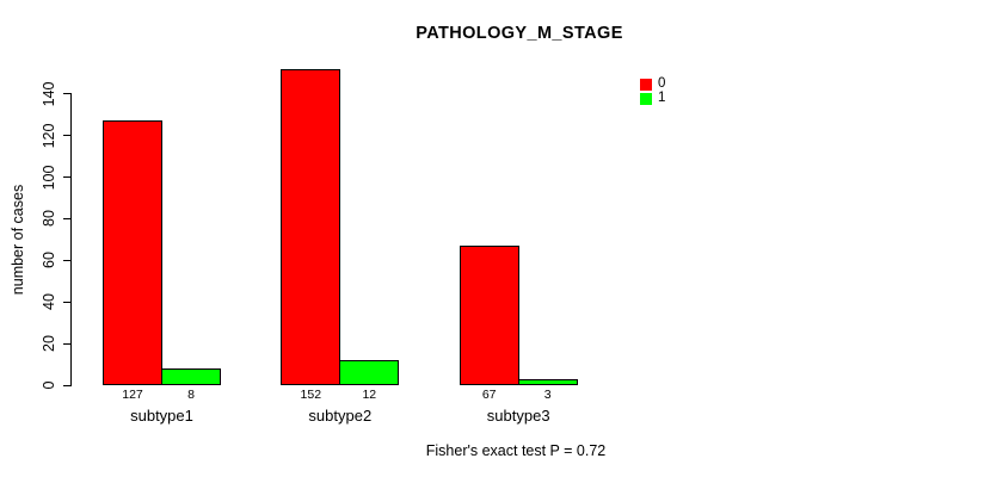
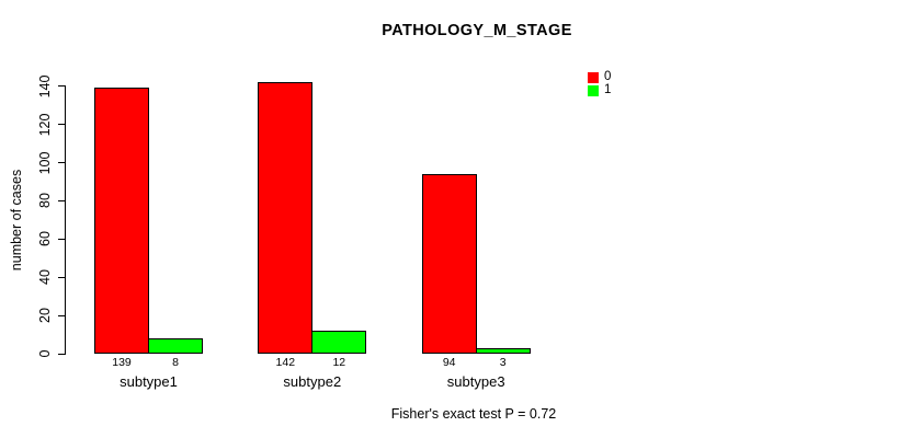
0/subtype1: 127 -> 139
0/subtype2: 152 -> 142
0/subtype3: 67 -> 94
